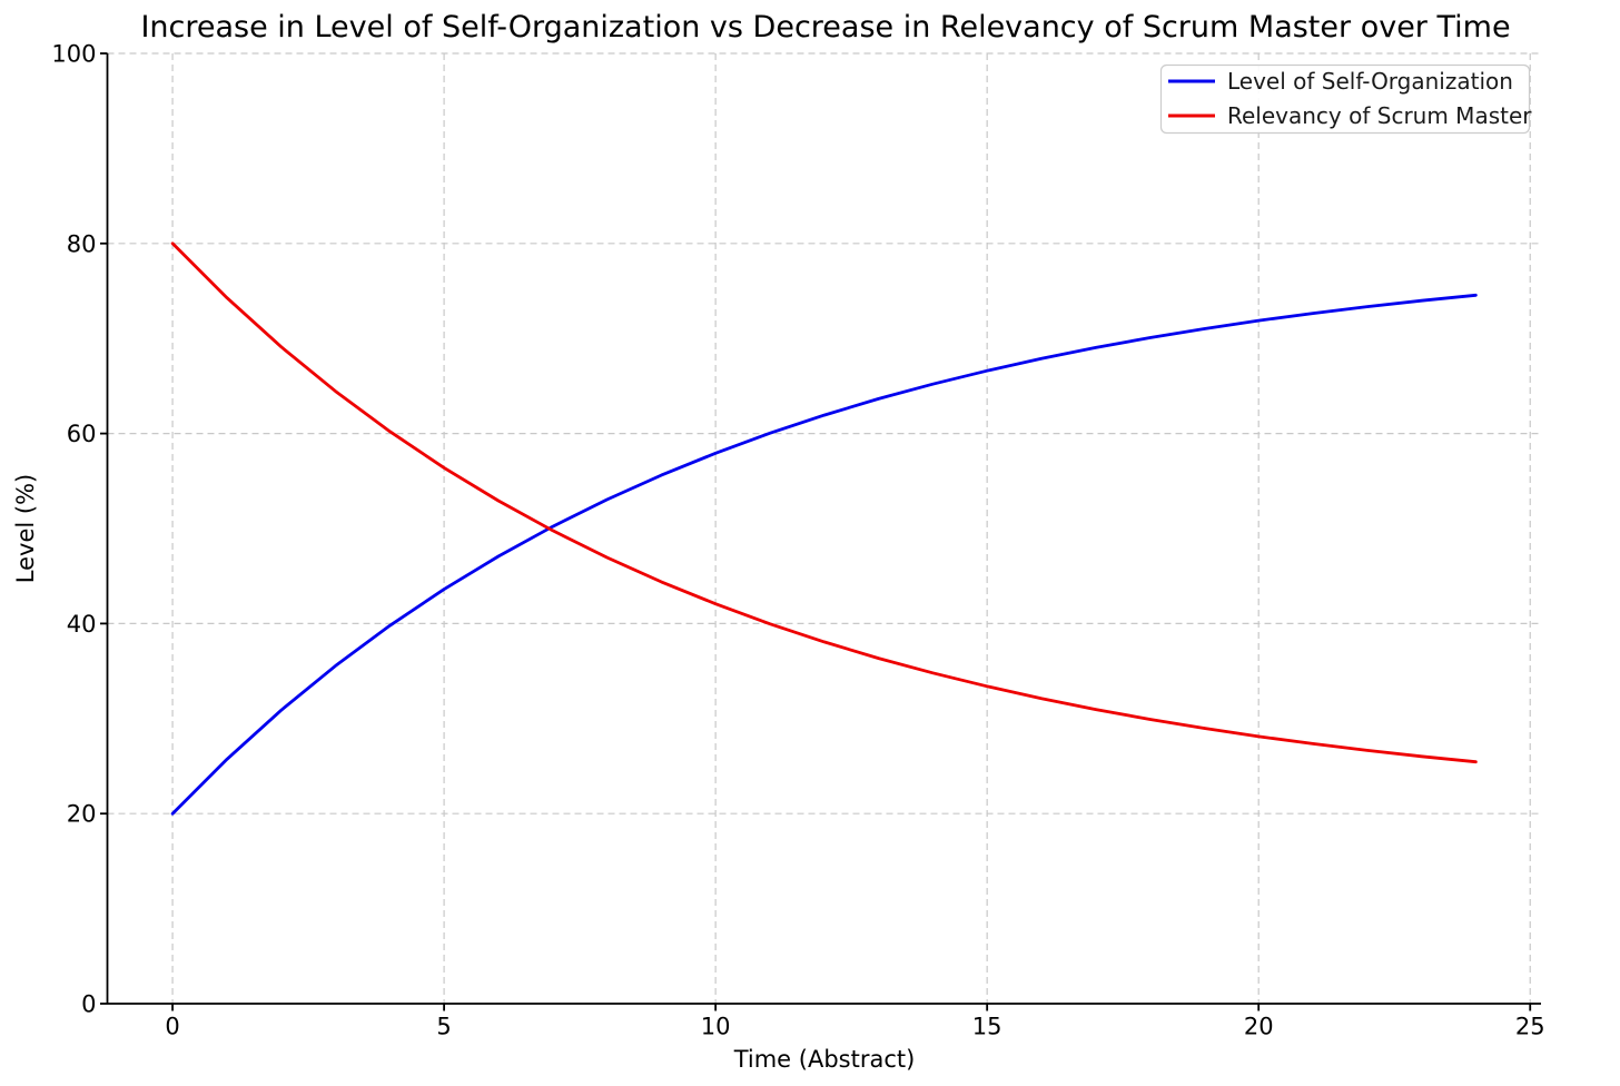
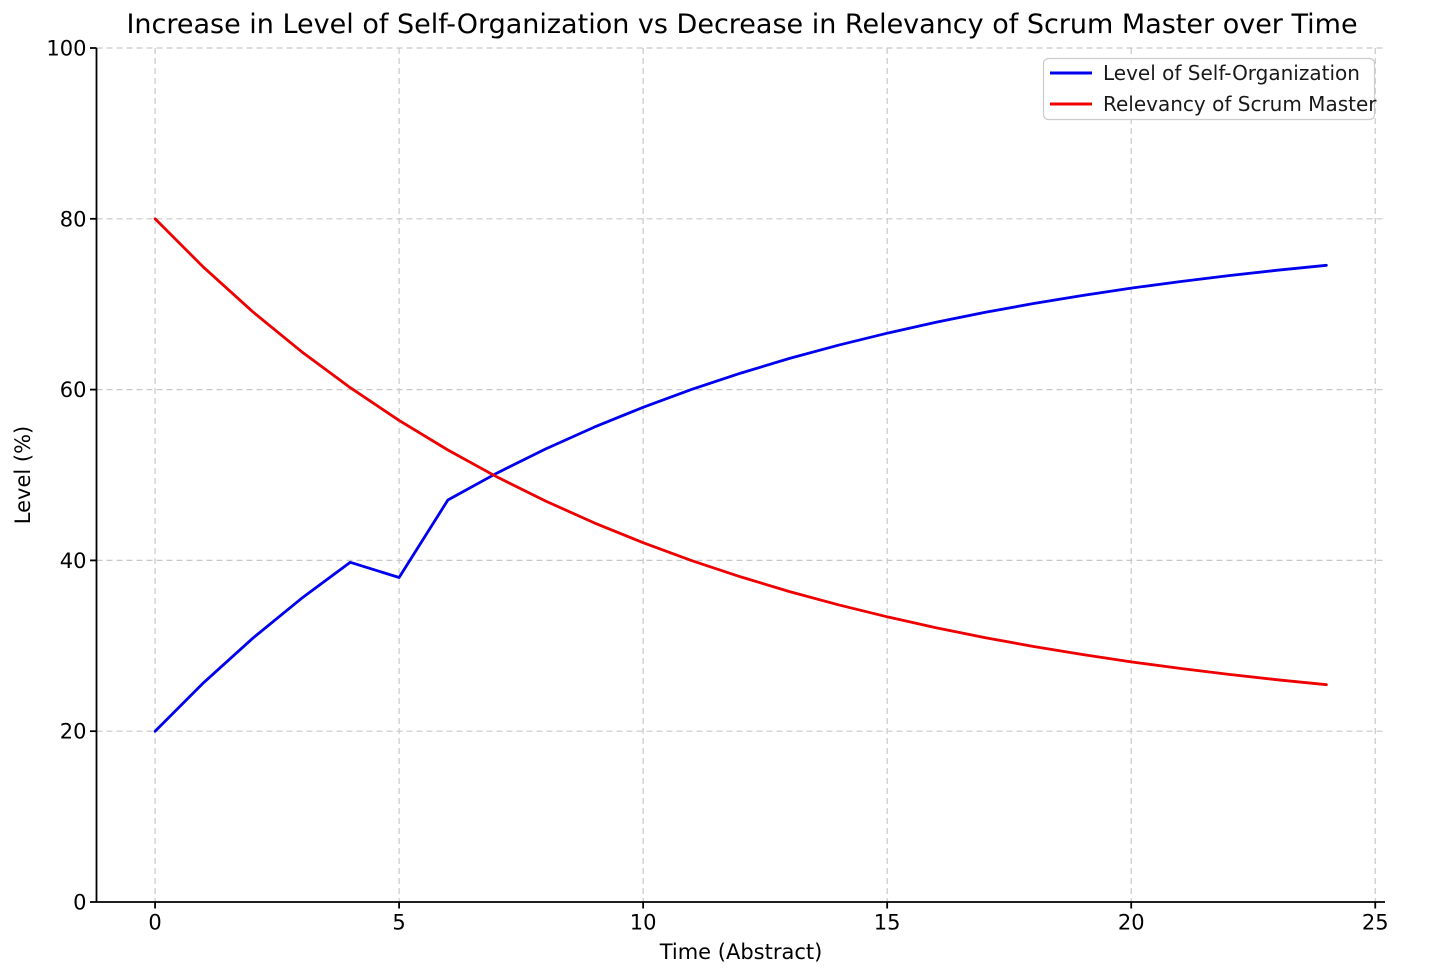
Level of Self-Organization/5: 44 -> 38
